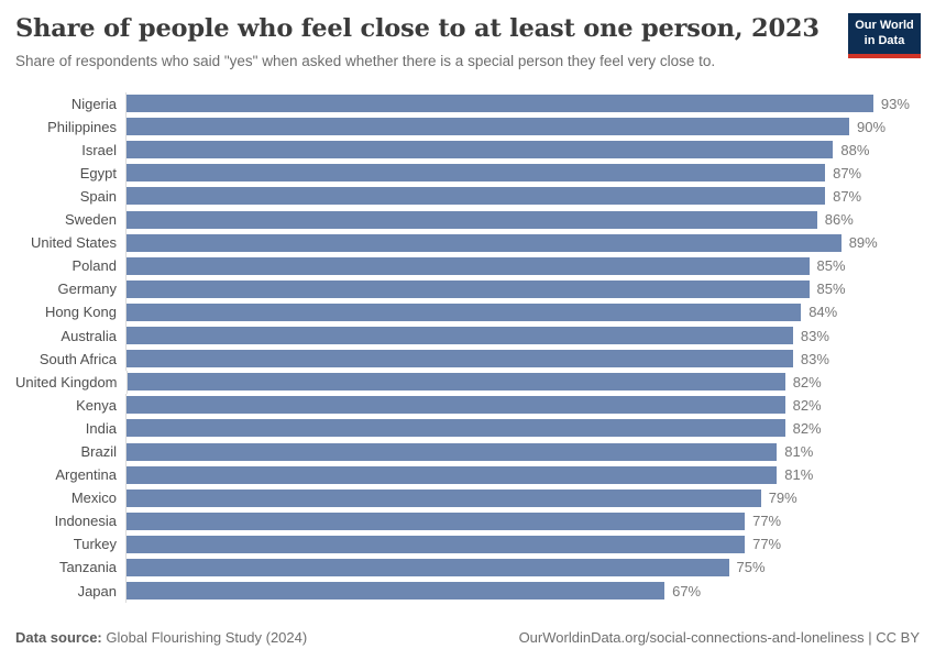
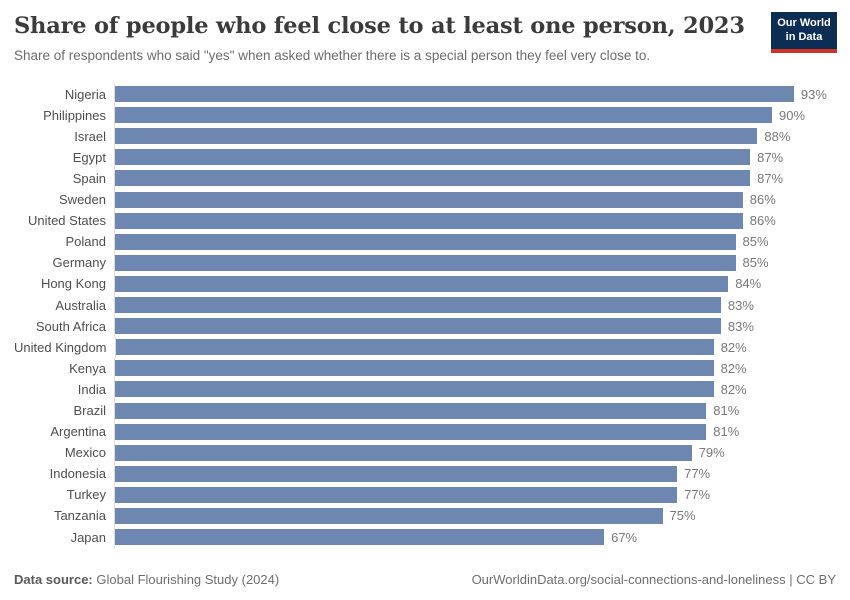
United States: 89% -> 86%
